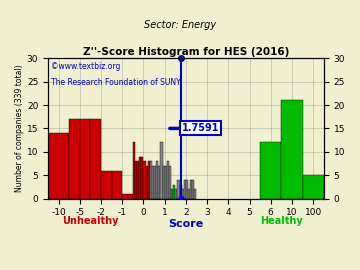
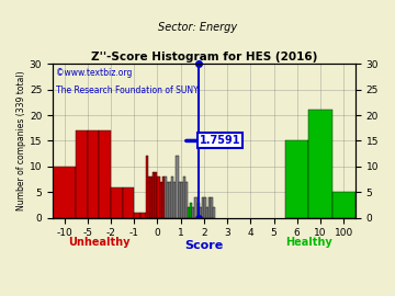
-10: 14 -> 10
6: 12 -> 15
